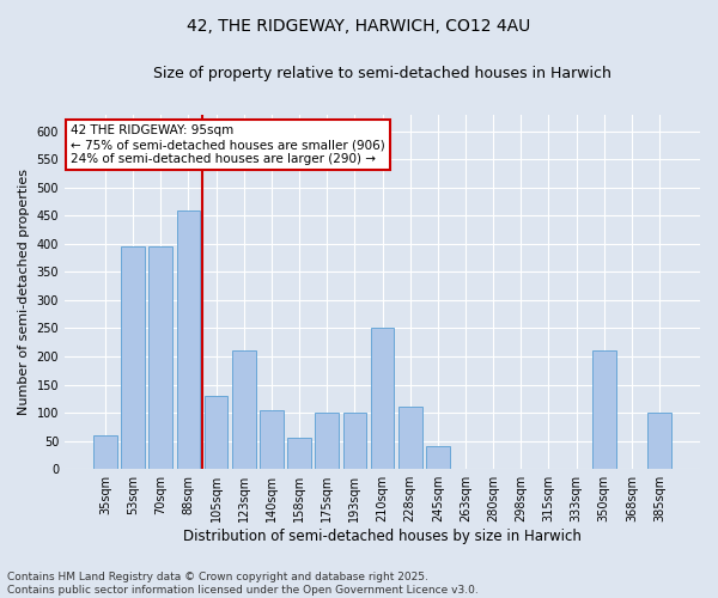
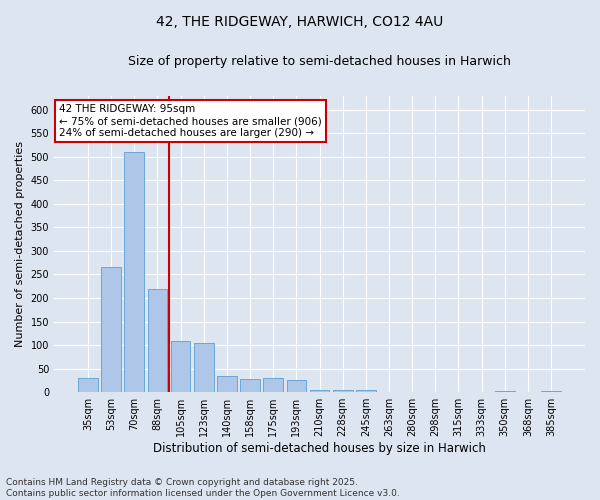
35sqm: 60 -> 30
53sqm: 395 -> 265
70sqm: 395 -> 510
88sqm: 460 -> 220
105sqm: 130 -> 108
123sqm: 210 -> 105
140sqm: 105 -> 35
158sqm: 55 -> 27
175sqm: 100 -> 30
193sqm: 100 -> 25
210sqm: 250 -> 5
228sqm: 110 -> 5
245sqm: 40 -> 5
350sqm: 210 -> 3
385sqm: 100 -> 3
